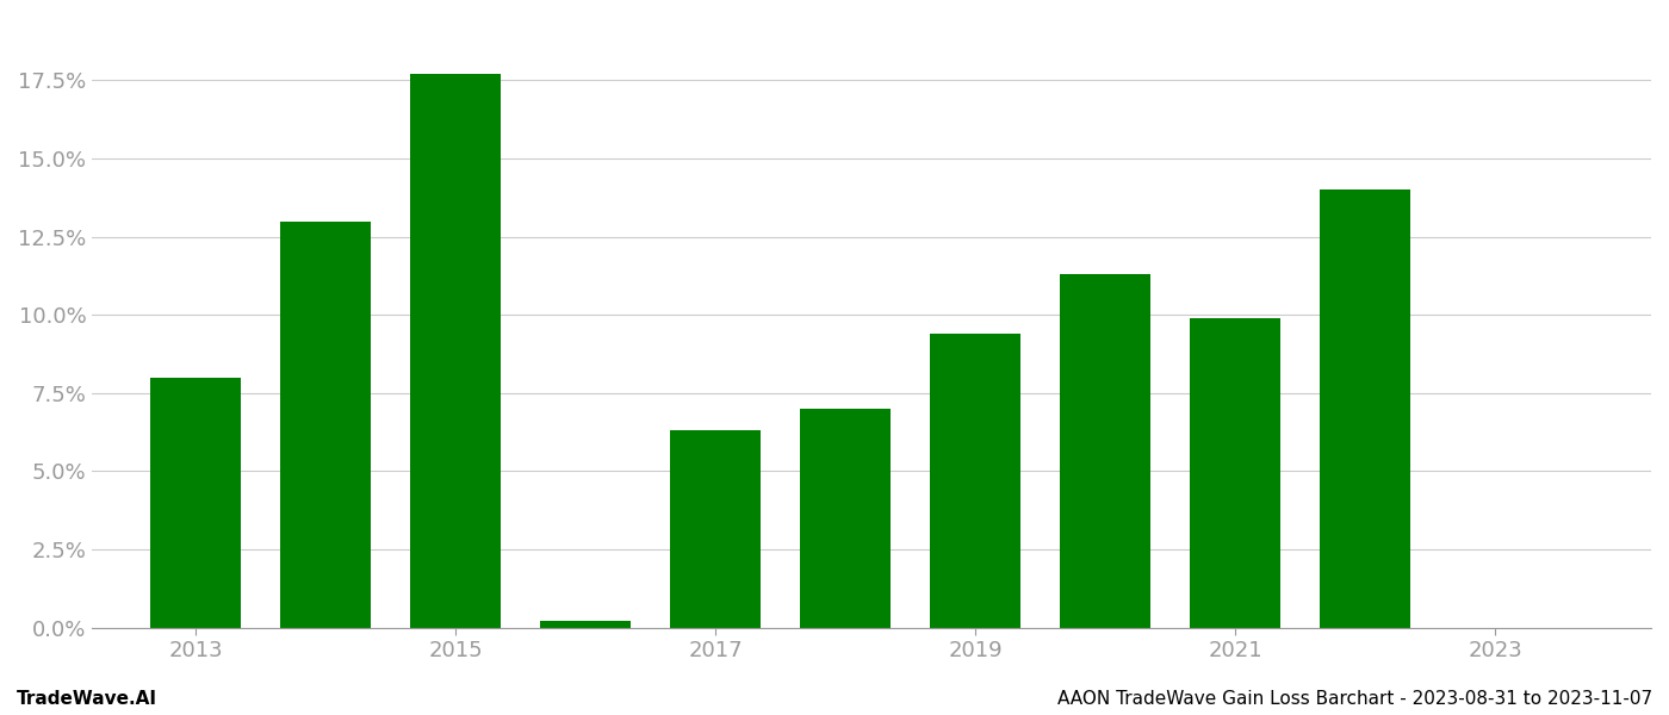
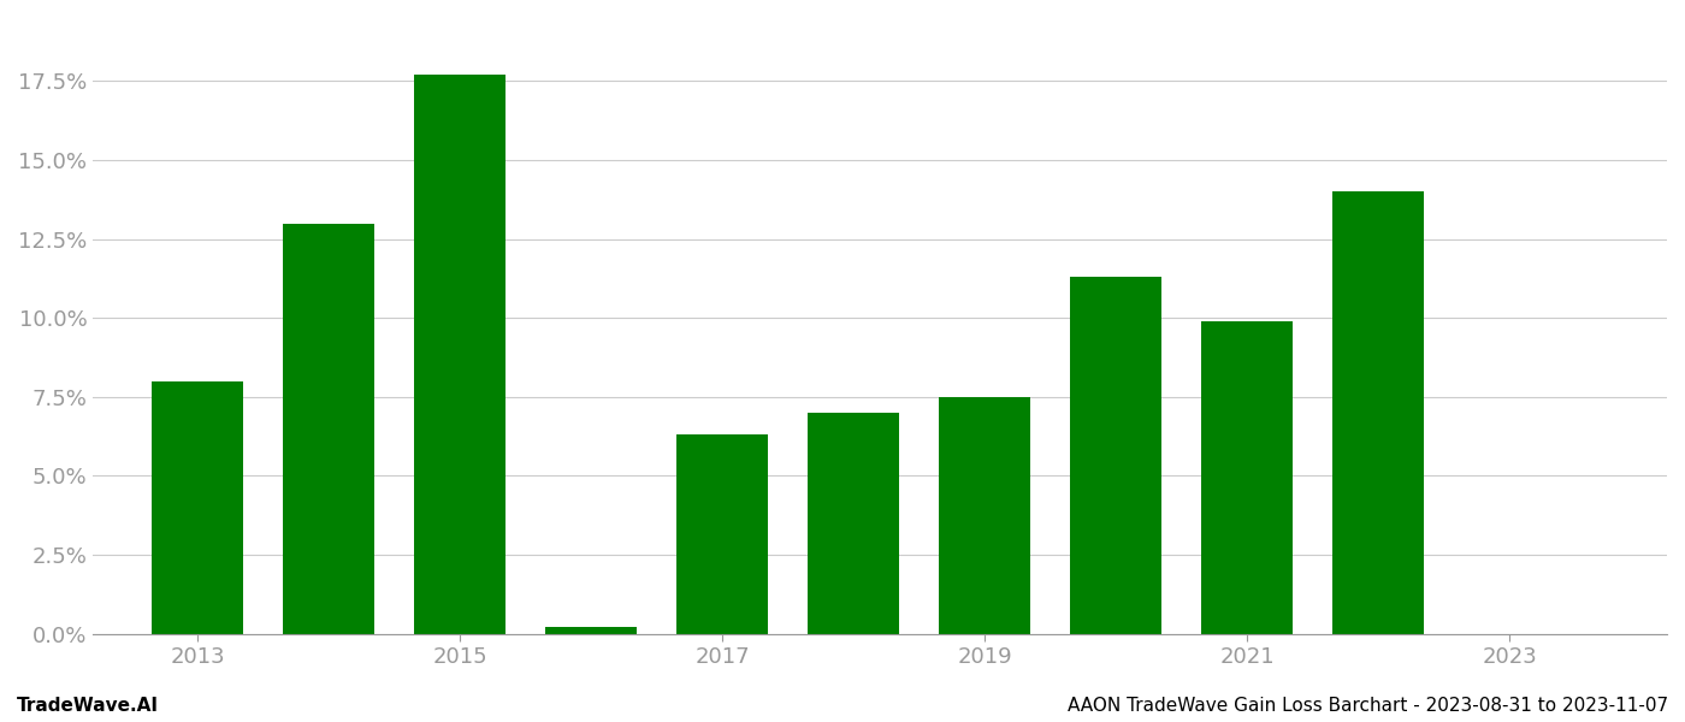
2019: 9.4% -> 7.5%
